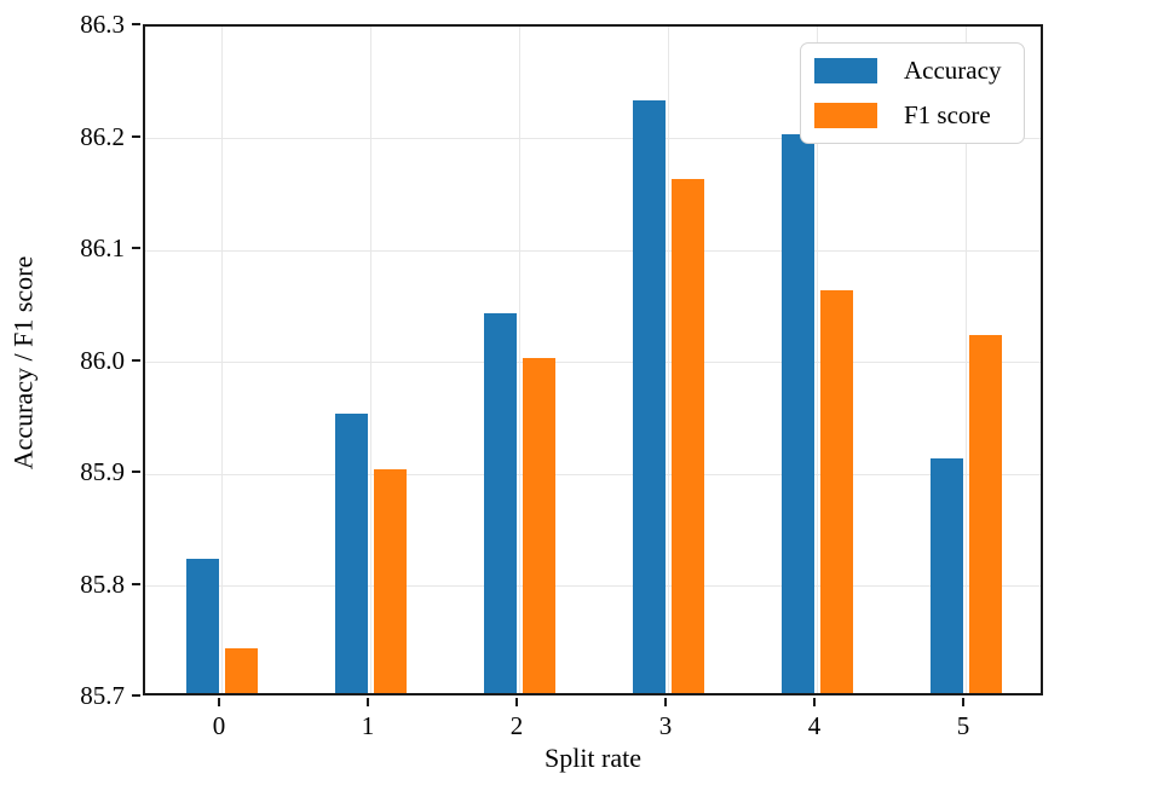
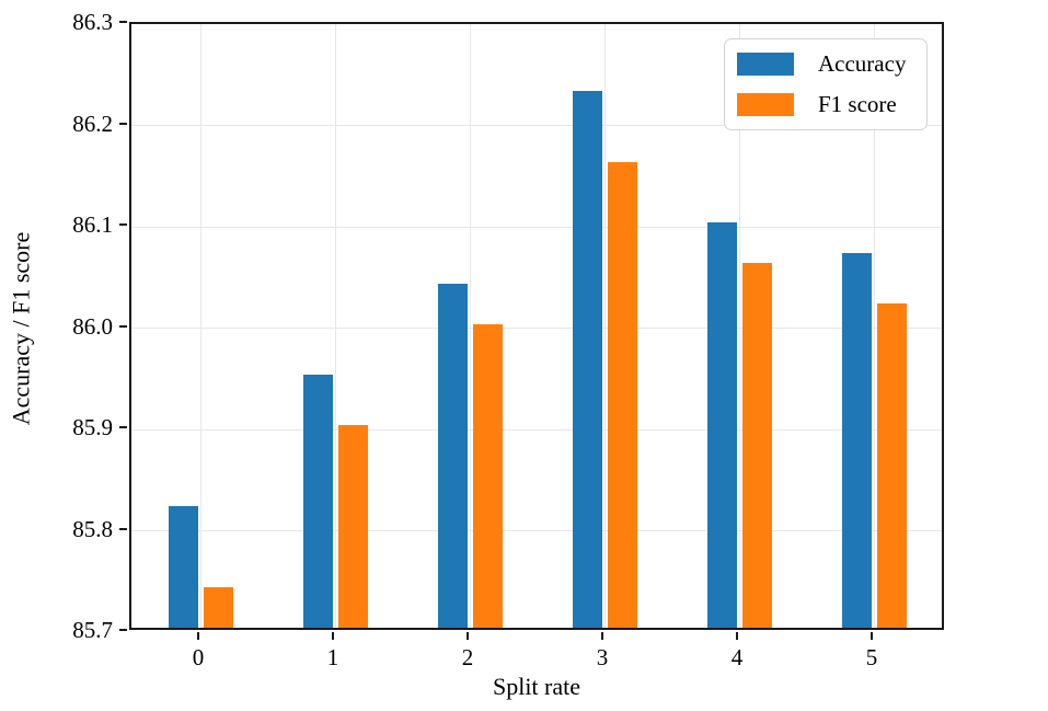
Accuracy/4: 86.20 -> 86.10
Accuracy/5: 85.91 -> 86.07
